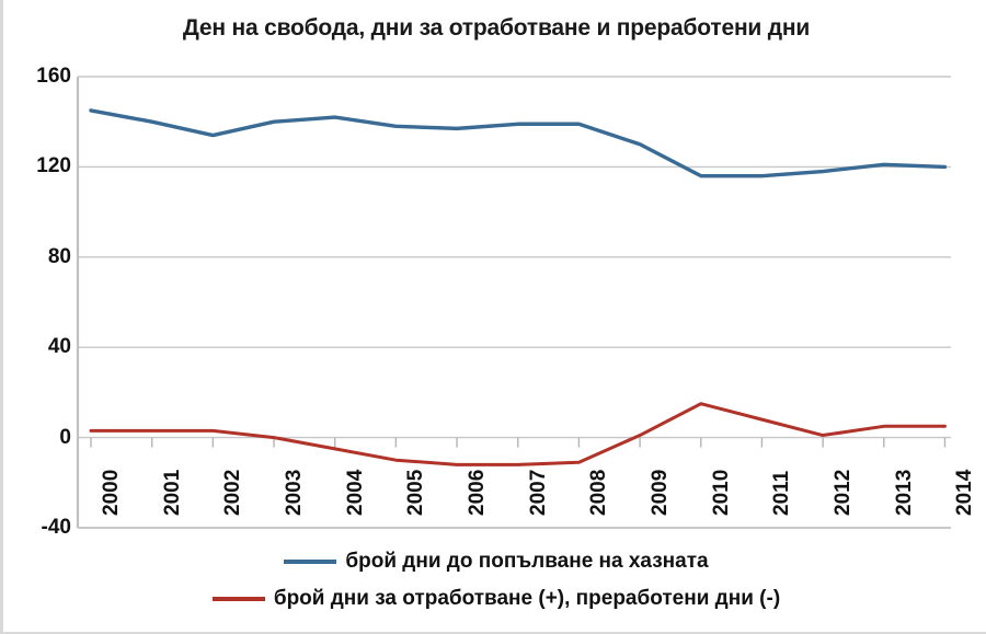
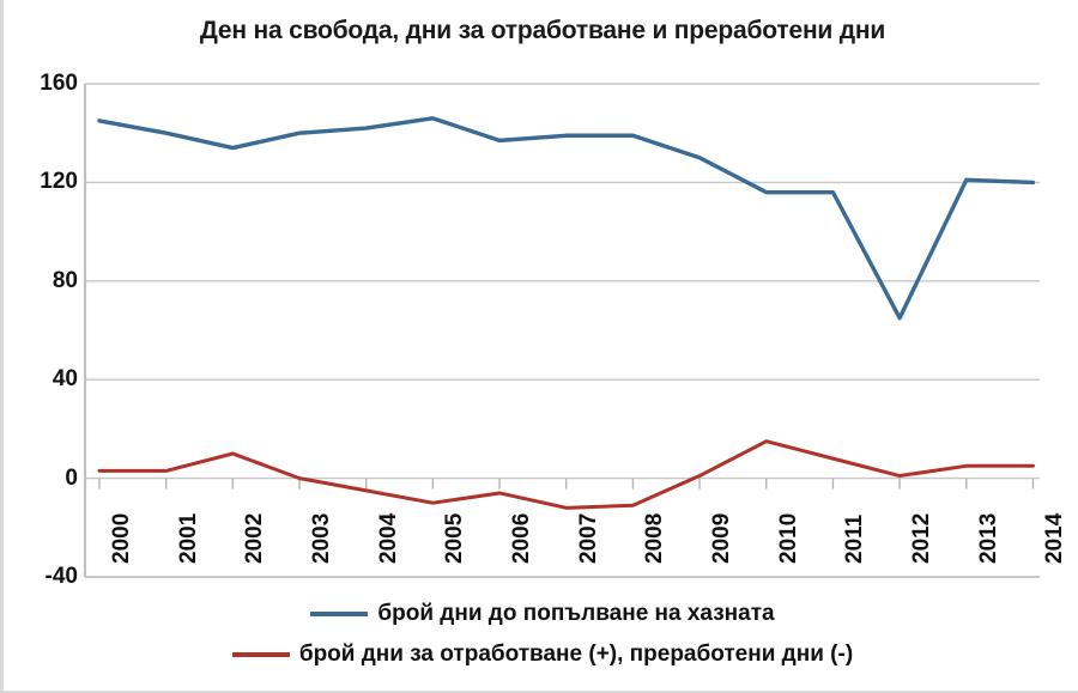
брой дни за отработване (+), преработени дни (-)/2002: 3 -> 10
брой дни до попълване на хазната/2005: 138 -> 146
брой дни за отработване (+), преработени дни (-)/2006: -12 -> -6
брой дни до попълване на хазната/2012: 118 -> 65
